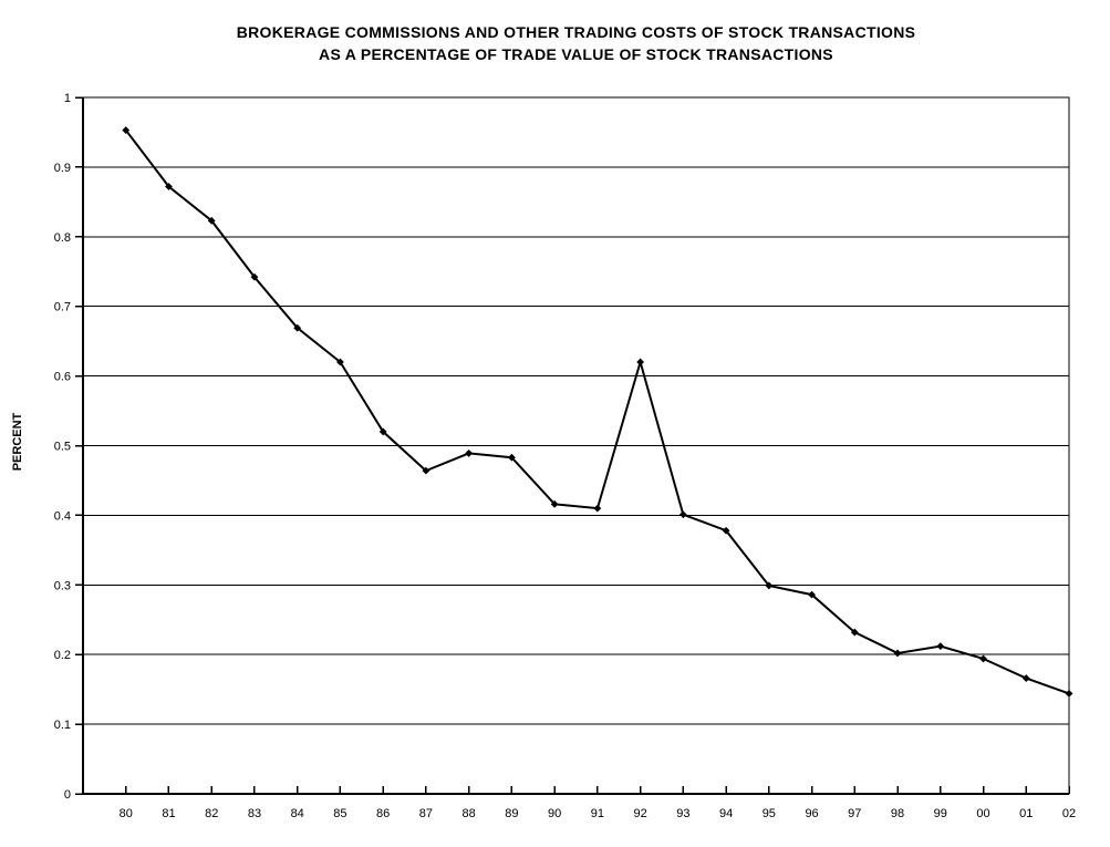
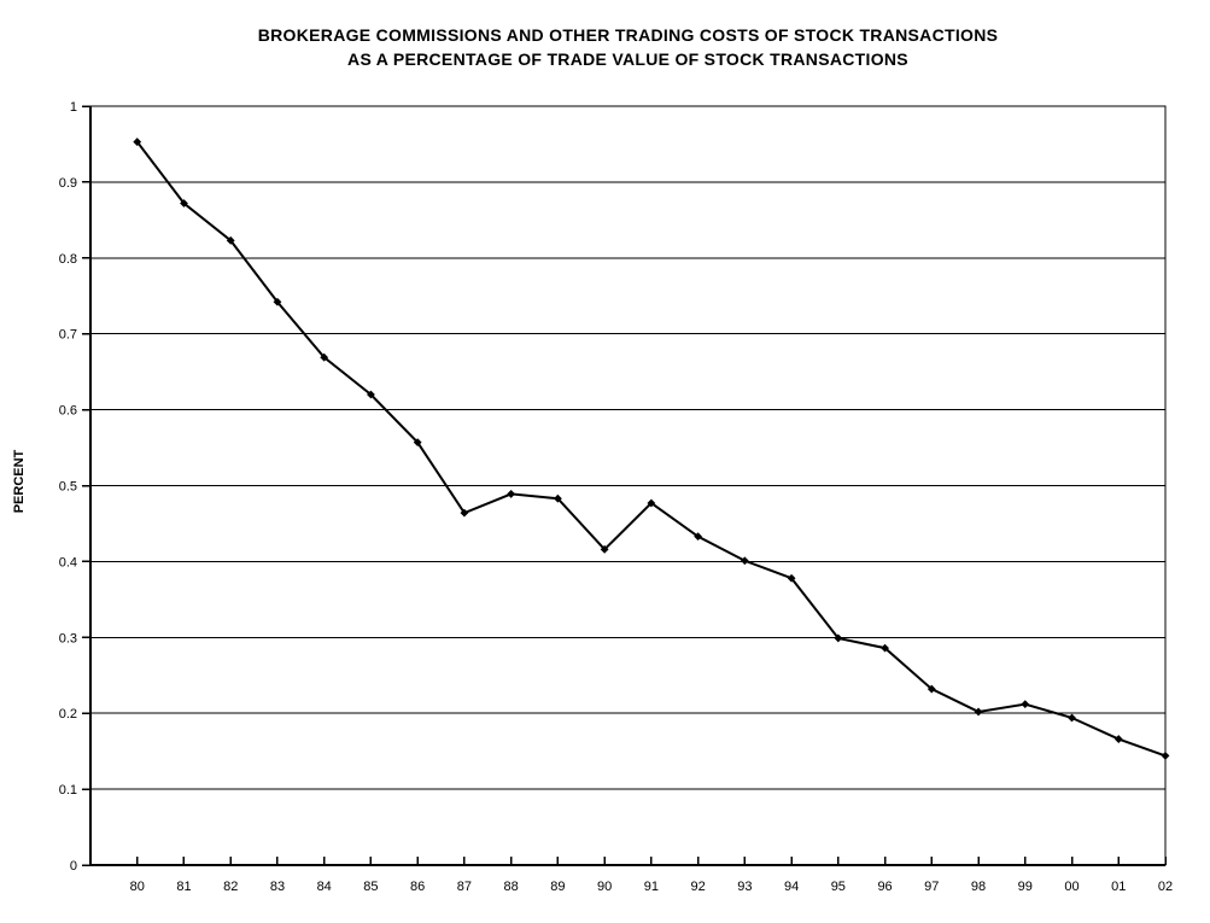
86: 0.52 -> 0.56
91: 0.41 -> 0.48
92: 0.62 -> 0.43
